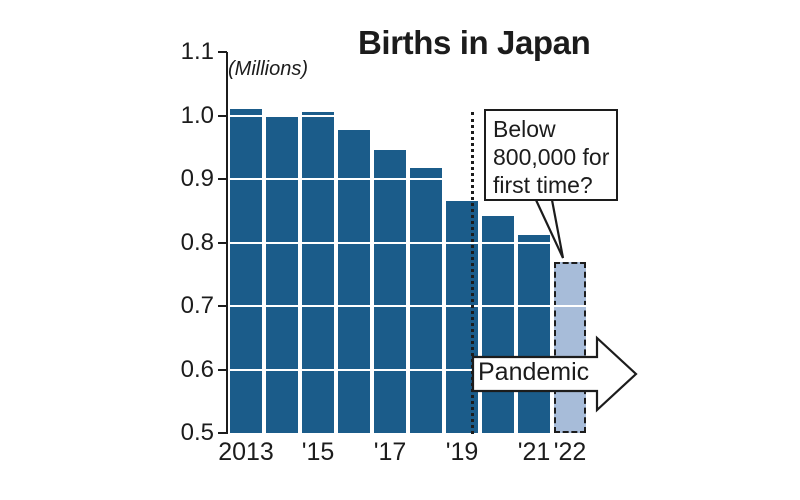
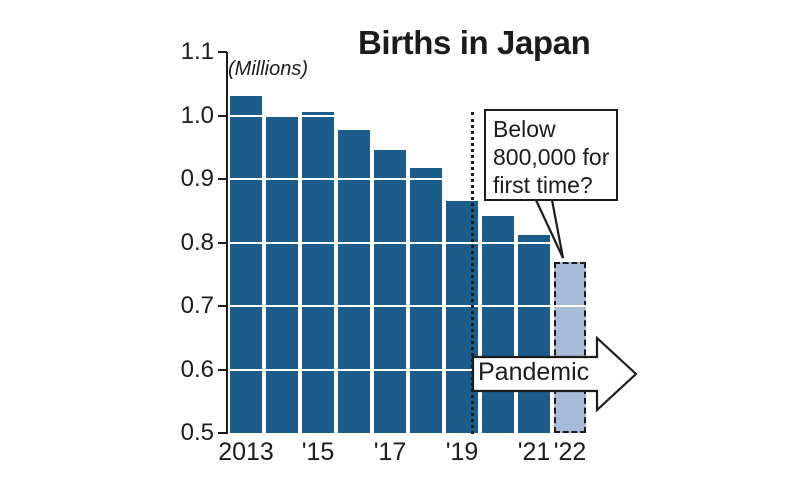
2013: 1.01 -> 1.03
